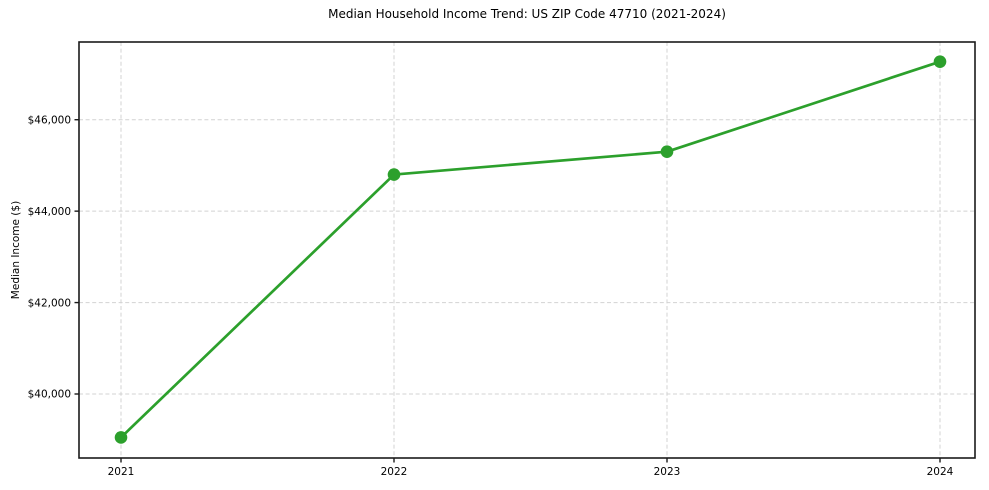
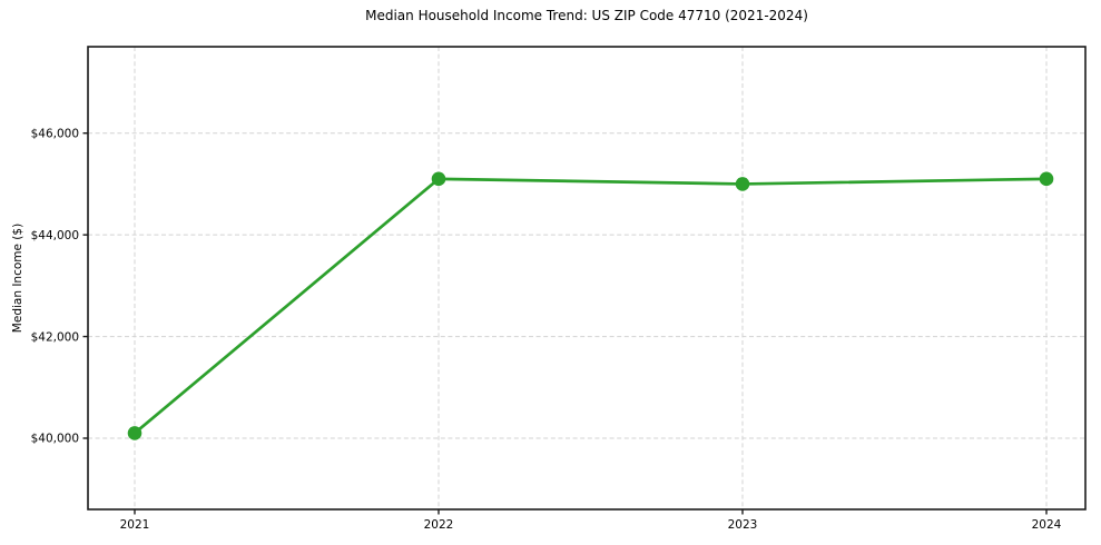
2021: $39000 -> $40100
2022: $44800 -> $45100
2023: $45300 -> $45000
2024: $47300 -> $45100
